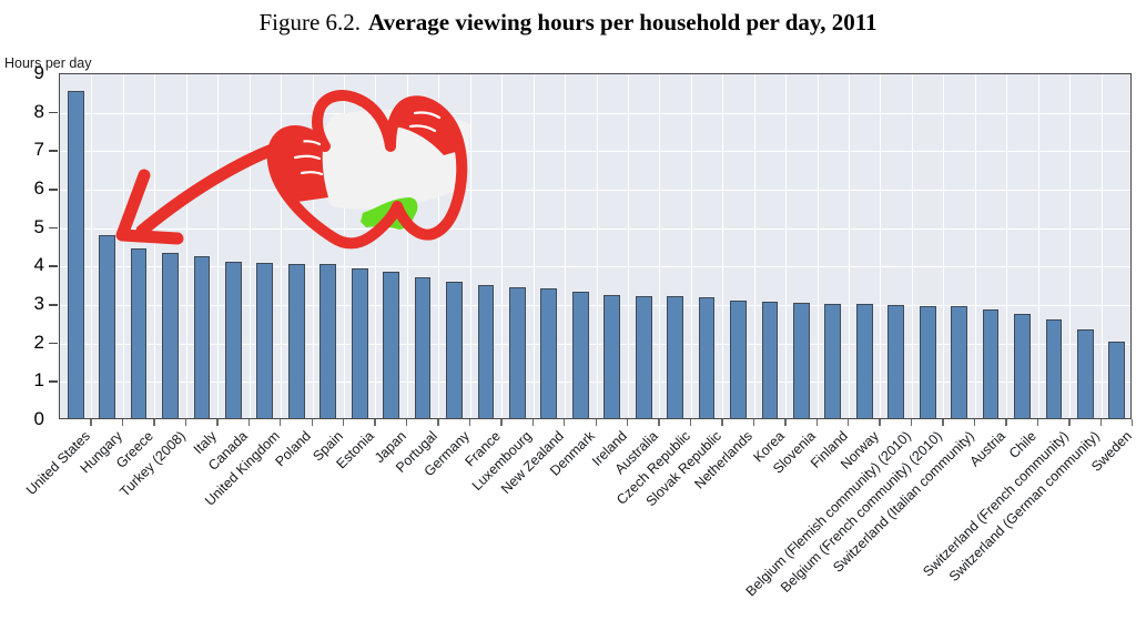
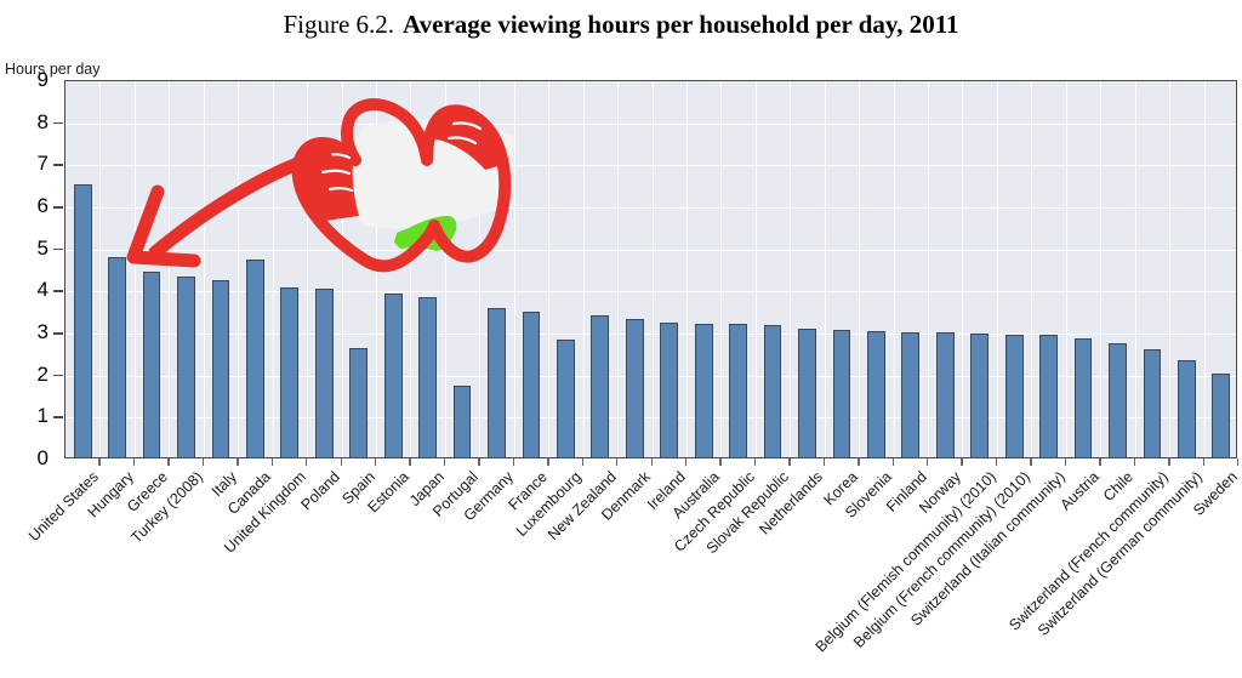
United States: 8.5 -> 6.5
Canada: 4.1 -> 4.7
Spain: 4.0 -> 2.6
Portugal: 3.7 -> 1.7
Luxembourg: 3.4 -> 2.8
